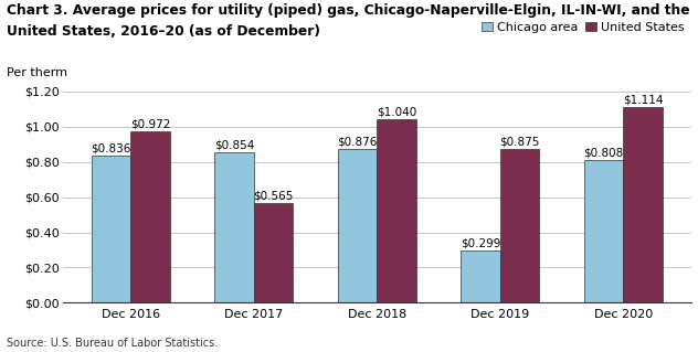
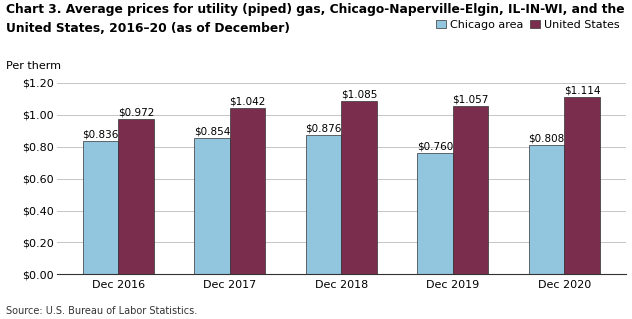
United States/Dec 2017: $0.565 -> $1.042
United States/Dec 2018: $1.040 -> $1.085
Chicago area/Dec 2019: $0.299 -> $0.760
United States/Dec 2019: $0.875 -> $1.057
